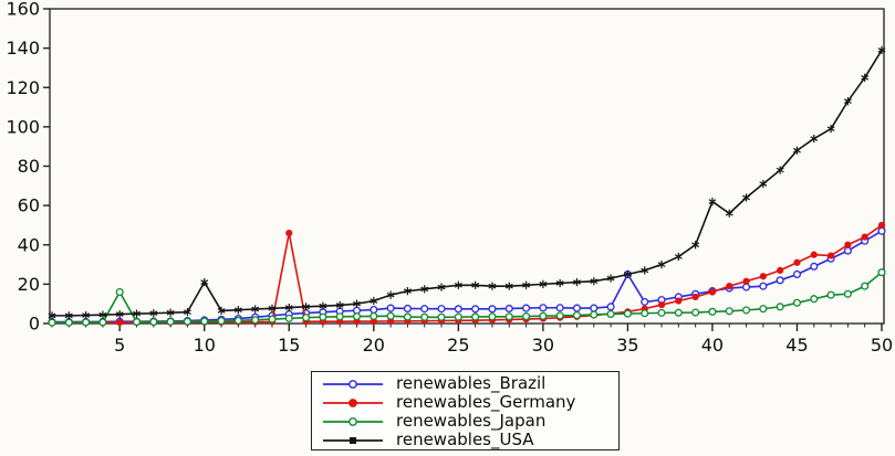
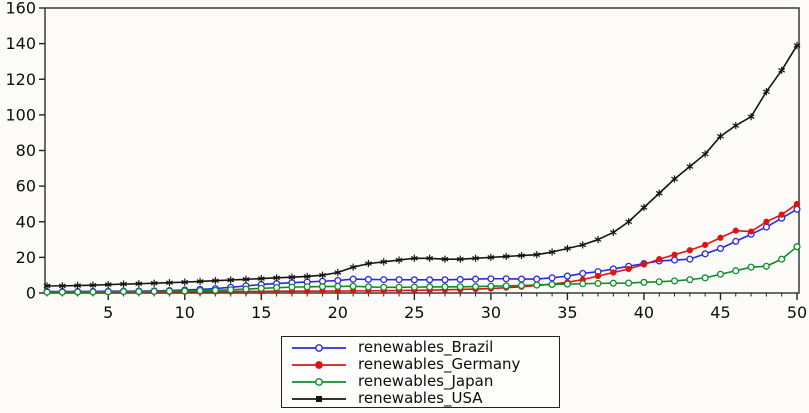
renewables_Japan/5: 16 -> 1
renewables_USA/10: 21 -> 6
renewables_Germany/15: 46 -> 1
renewables_Brazil/35: 25 -> 10
renewables_USA/40: 62 -> 48
